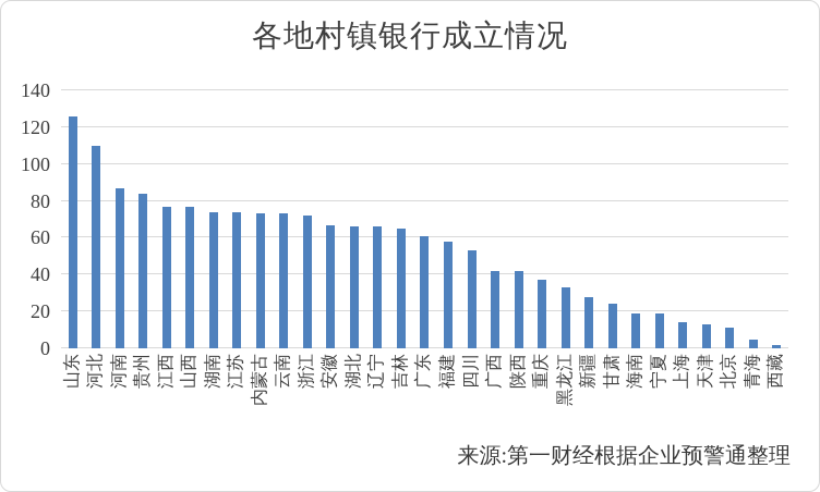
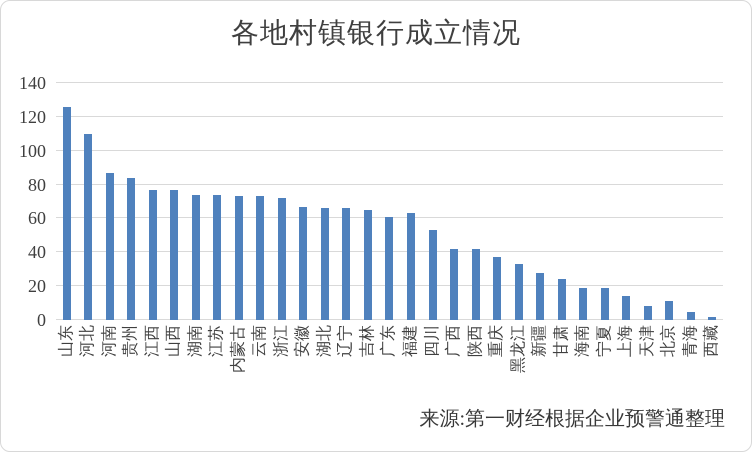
福建: 58 -> 63
天津: 13 -> 8
